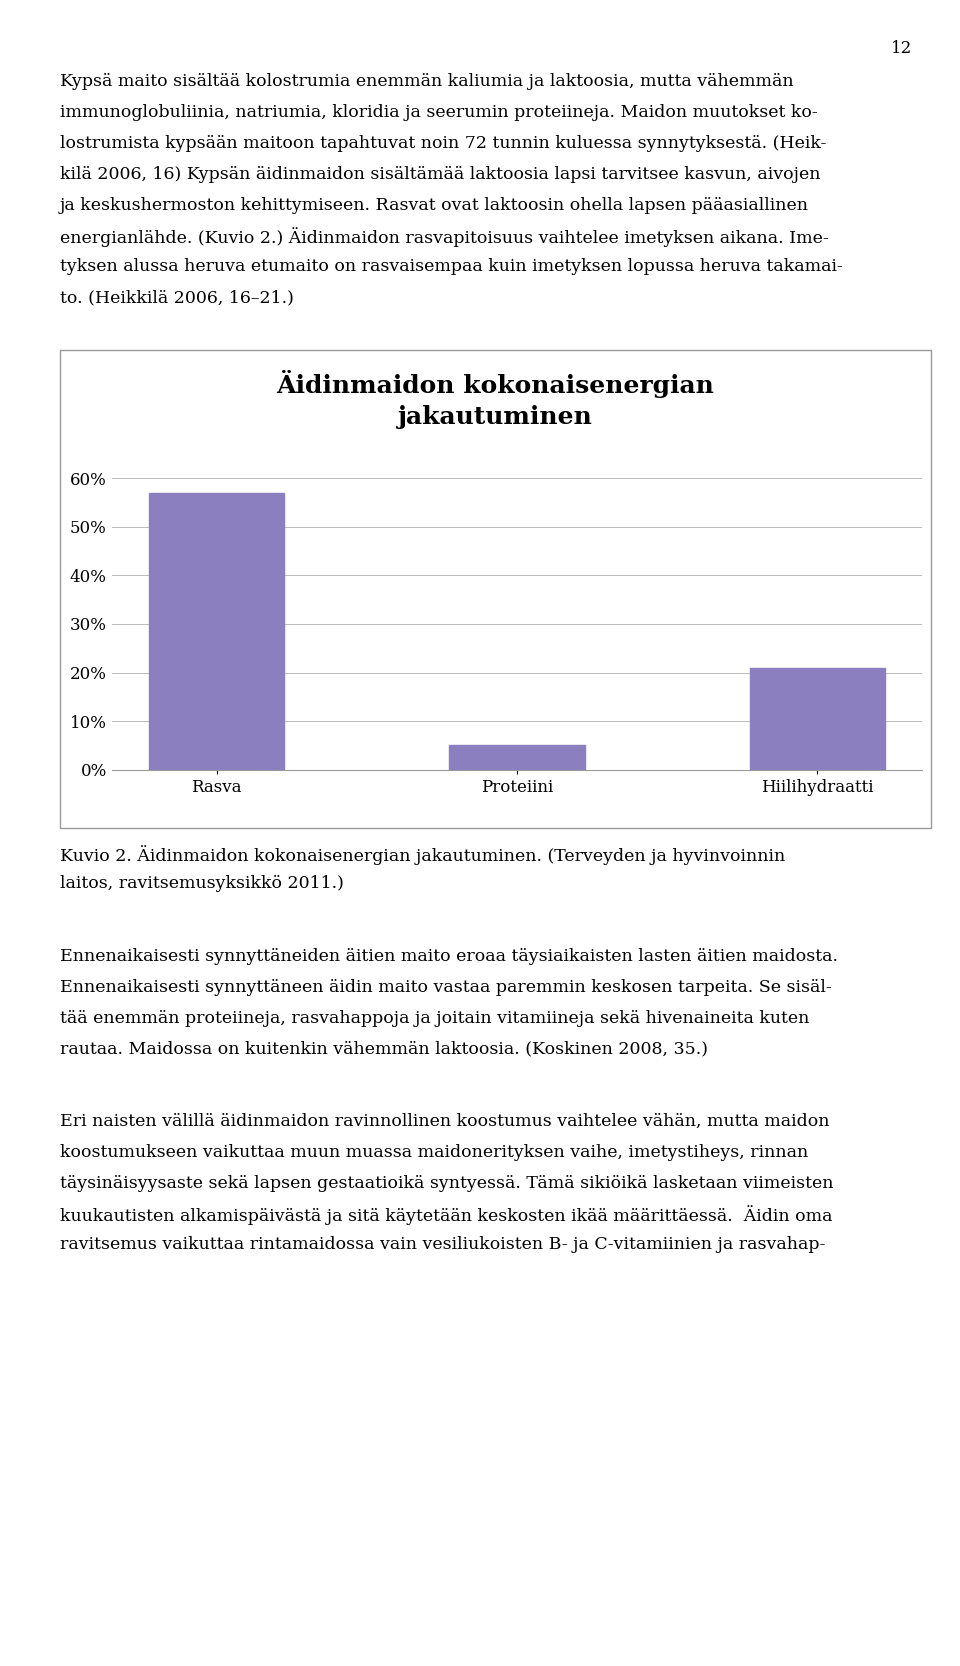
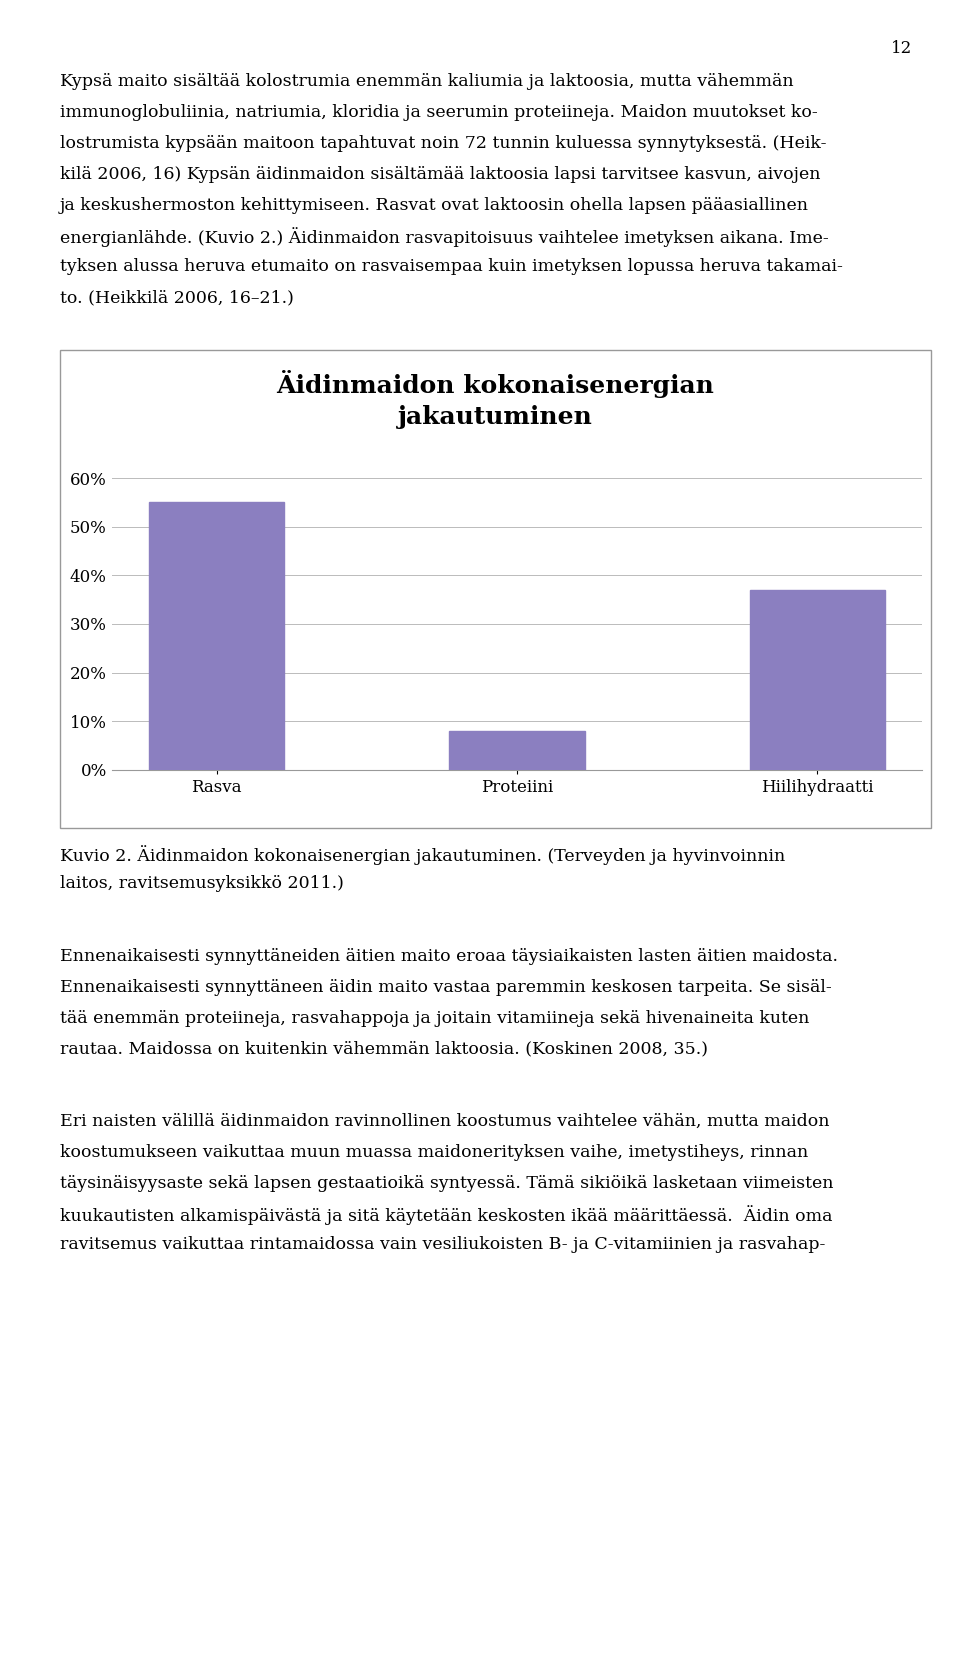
Rasva: 57% -> 55%
Proteiini: 5% -> 8%
Hiilihydraatti: 21% -> 37%
